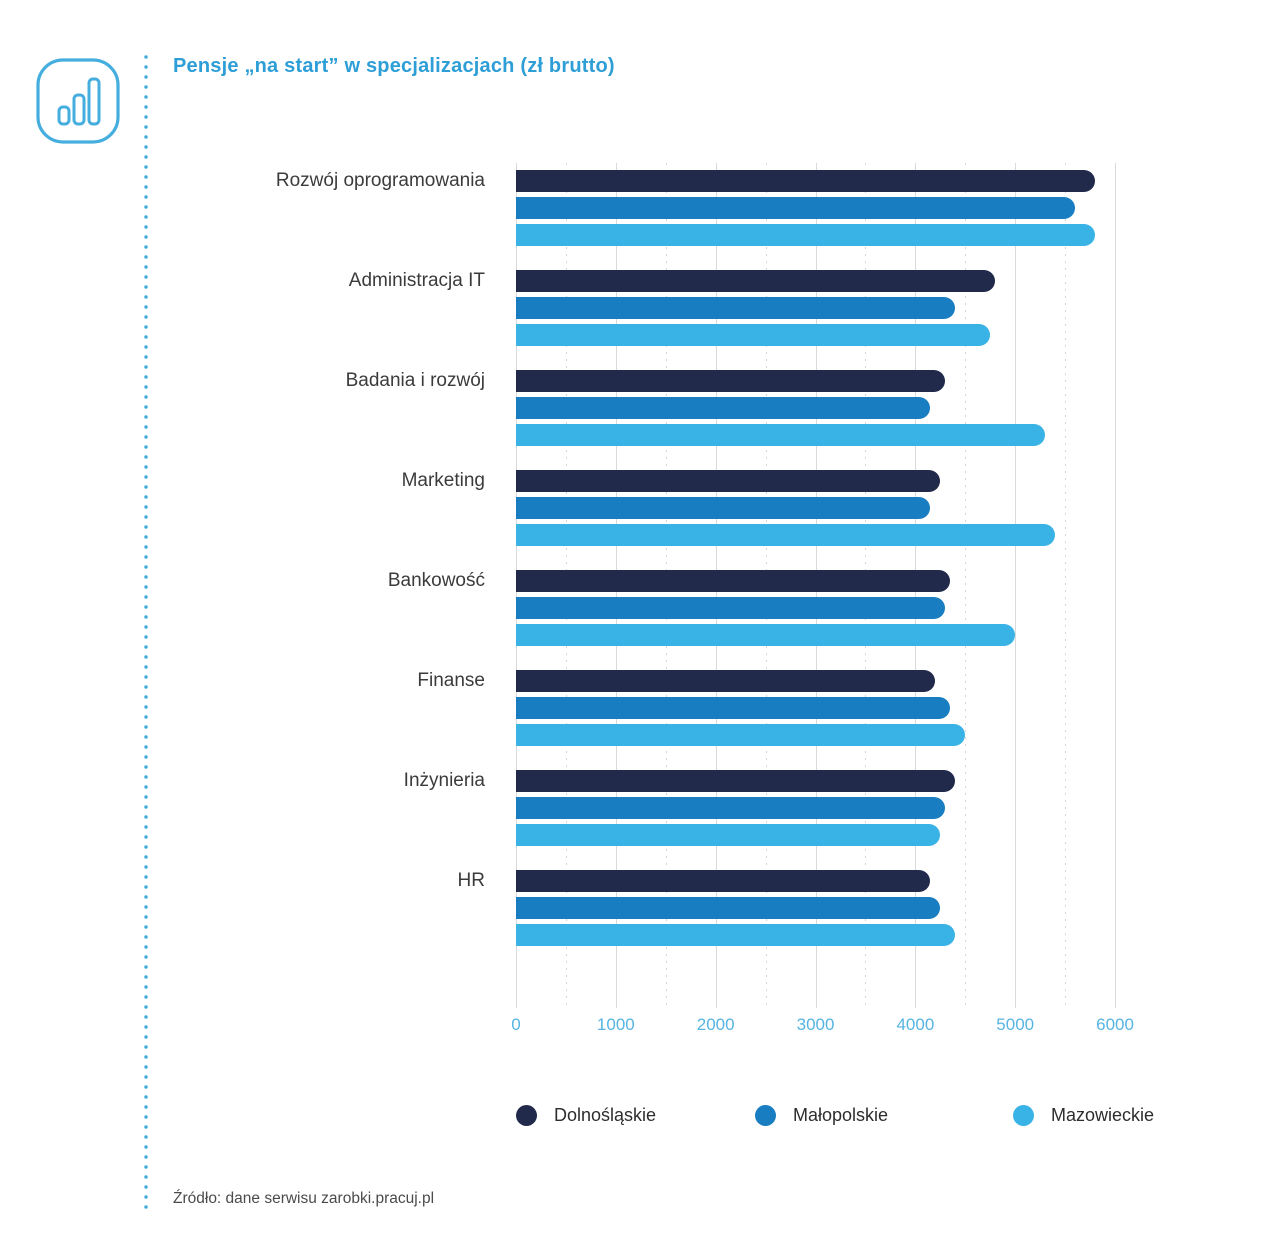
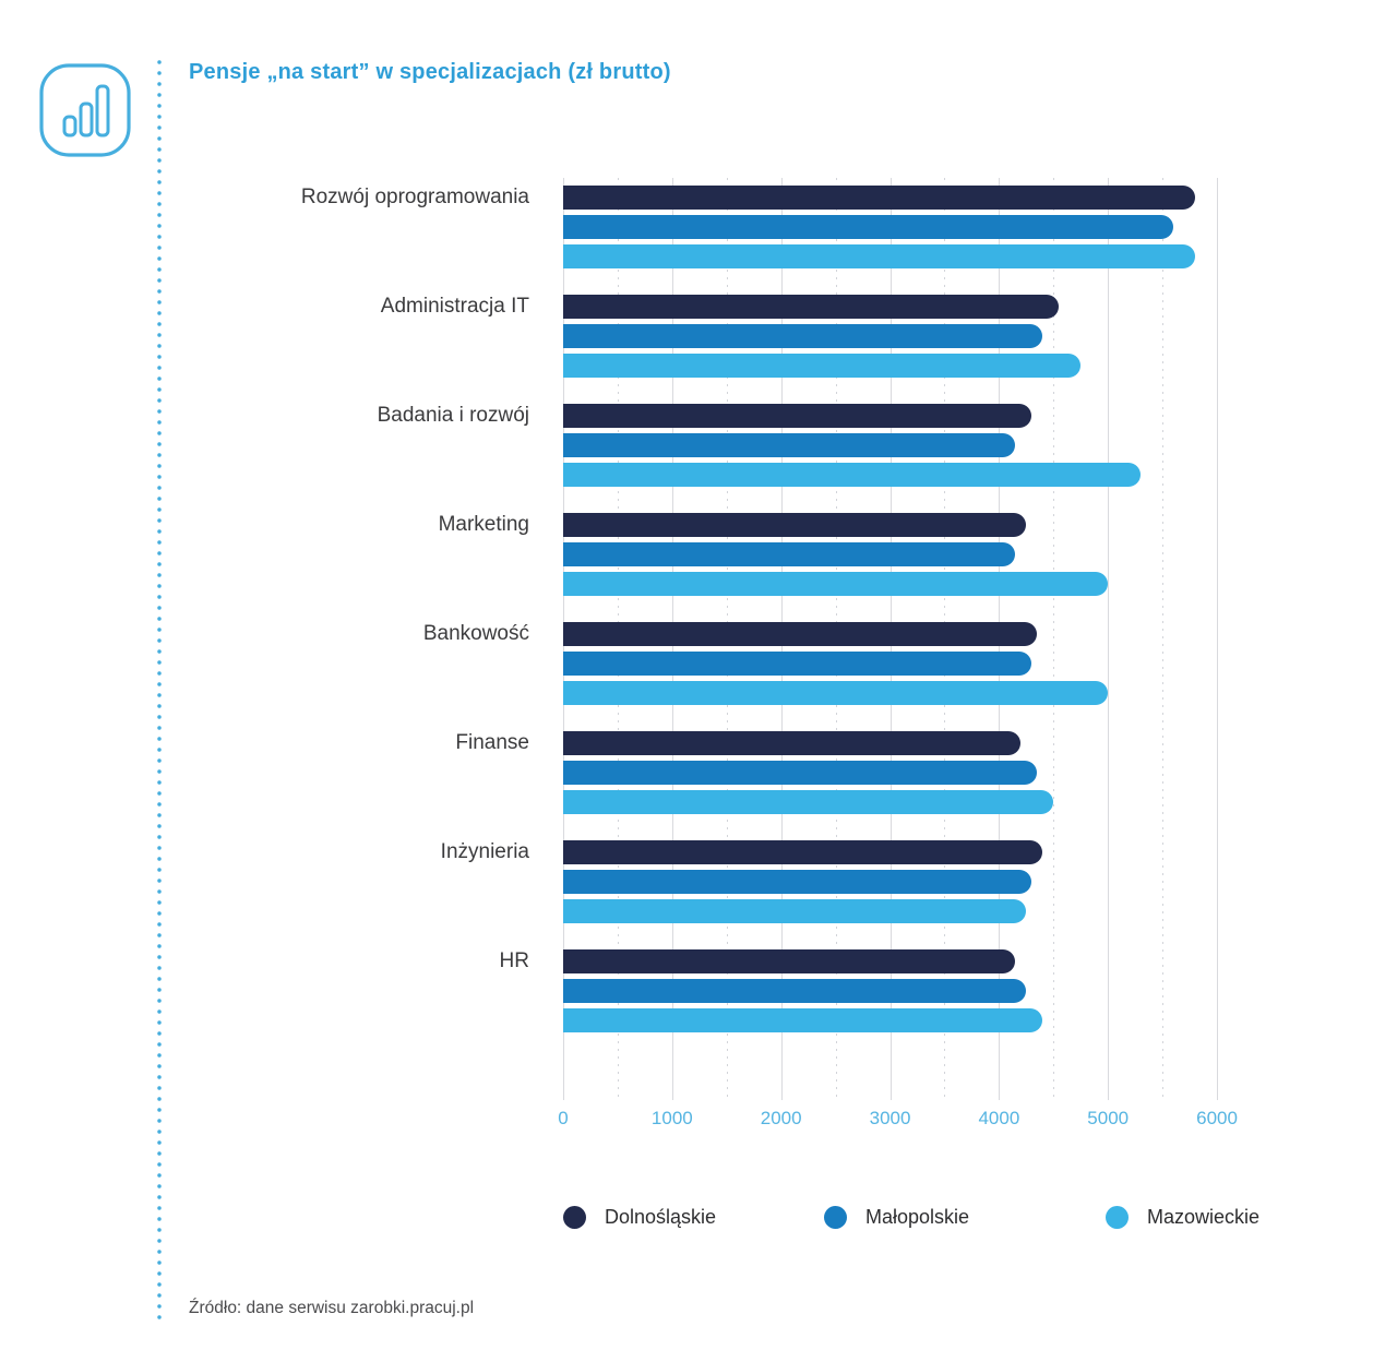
Dolnośląskie/Administracja IT: 4800 -> 4600
Mazowieckie/Marketing: 5400 -> 5000
